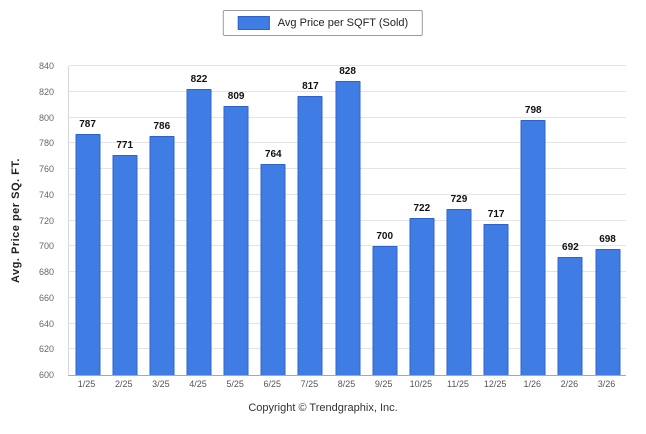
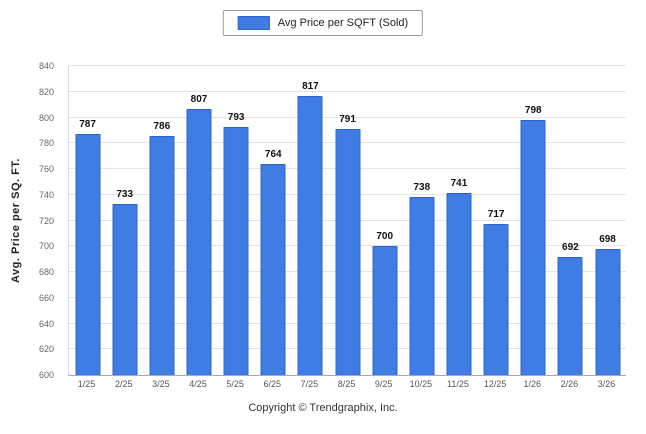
2/25: 771 -> 733
4/25: 822 -> 807
5/25: 809 -> 793
8/25: 828 -> 791
10/25: 722 -> 738
11/25: 729 -> 741
